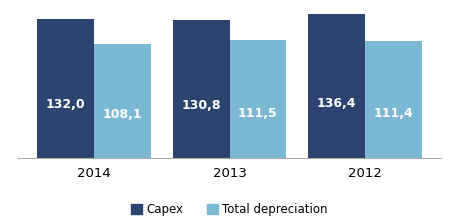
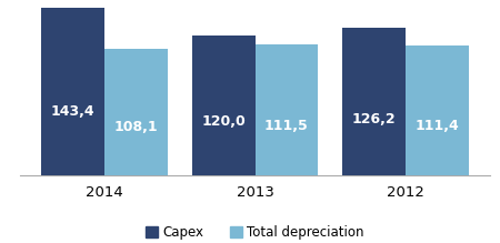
Capex/2014: 132,0 -> 143,4
Capex/2013: 130,8 -> 120,0
Capex/2012: 136,4 -> 126,2
